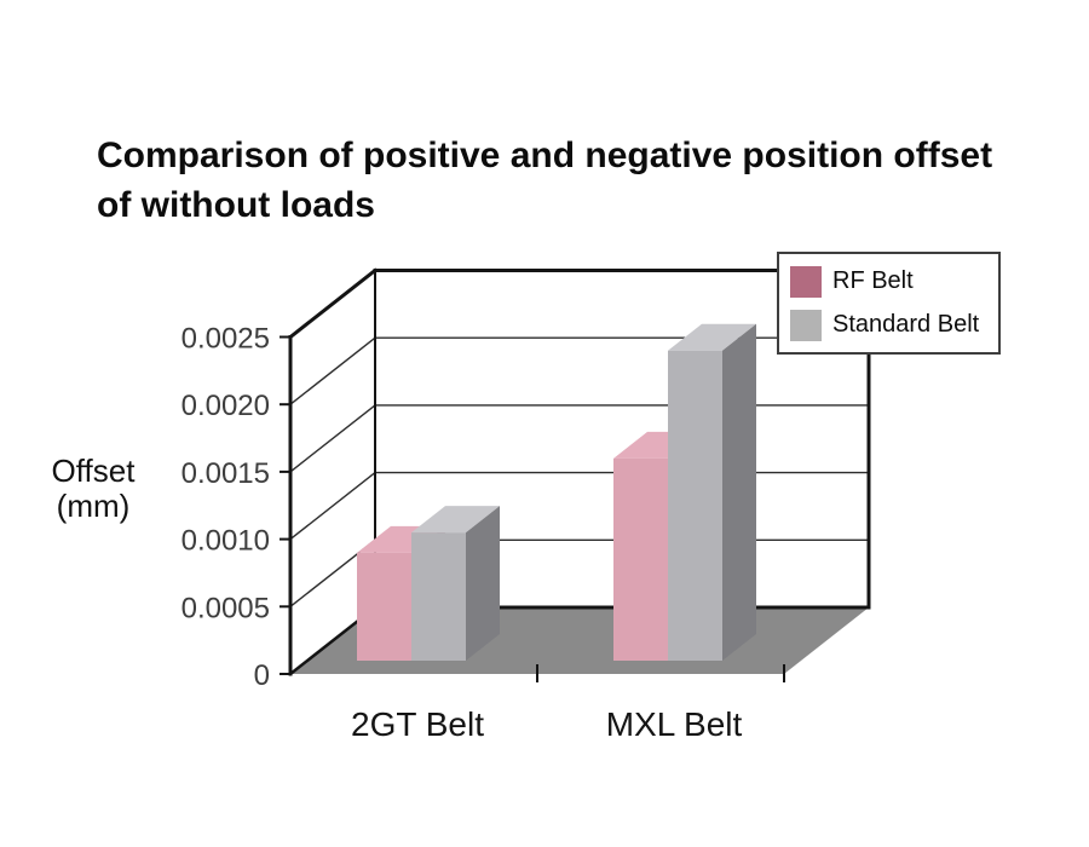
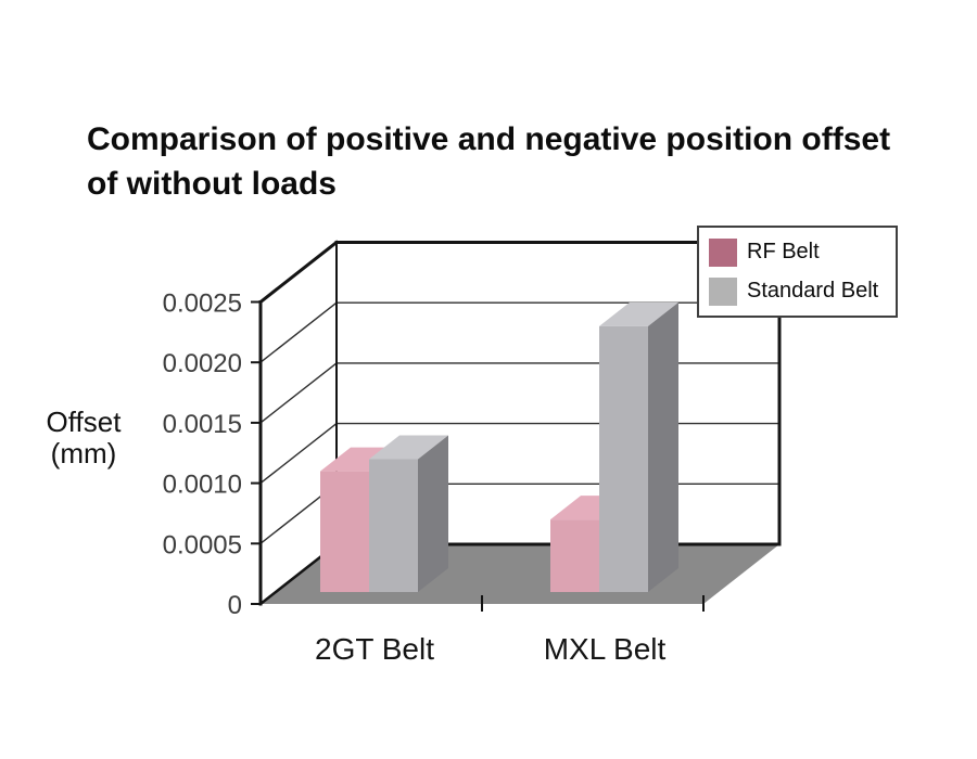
RF Belt/2GT Belt: 0.0008 -> 0.0010
Standard Belt/2GT Belt: 0.00095 -> 0.00110
RF Belt/MXL Belt: 0.0015 -> 0.0006
Standard Belt/MXL Belt: 0.00230 -> 0.00220
